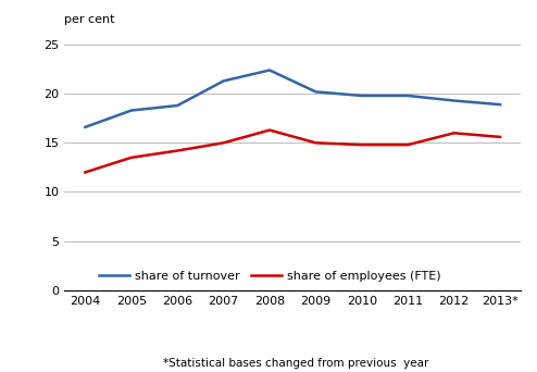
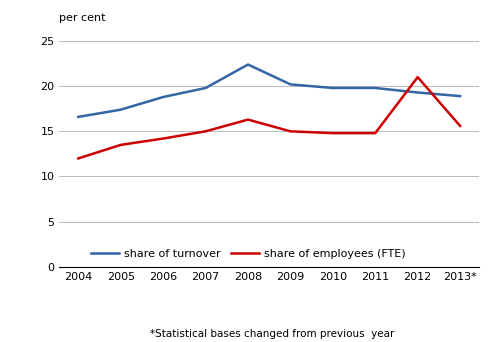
share of turnover/2005: 18.3 -> 17.4
share of turnover/2007: 21.3 -> 19.8
share of employees (FTE)/2012: 16.0 -> 21.0
